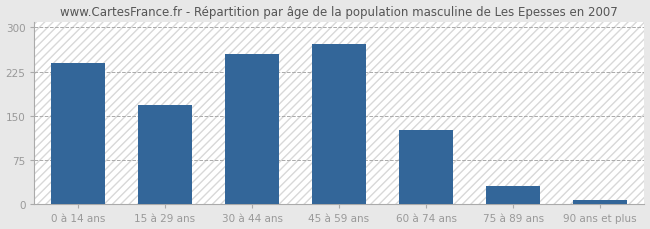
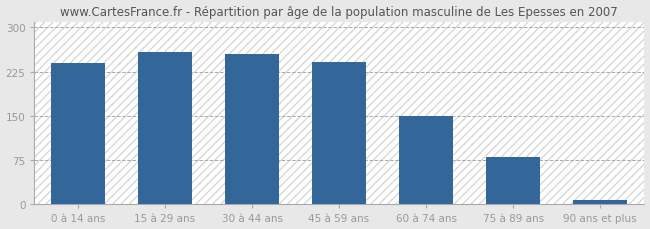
15 à 29 ans: 168 -> 258
45 à 59 ans: 272 -> 242
60 à 74 ans: 126 -> 150
75 à 89 ans: 32 -> 80
